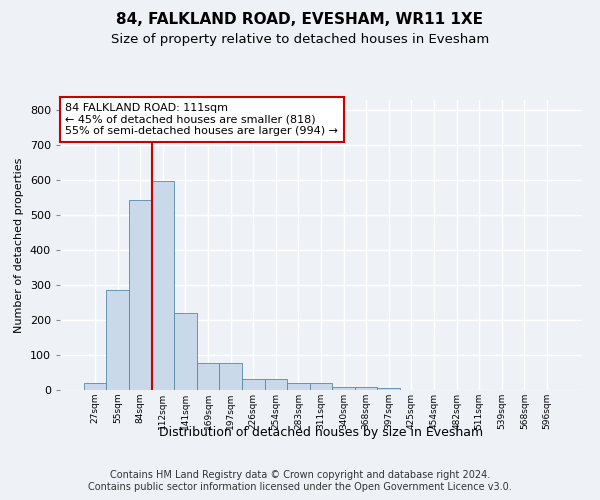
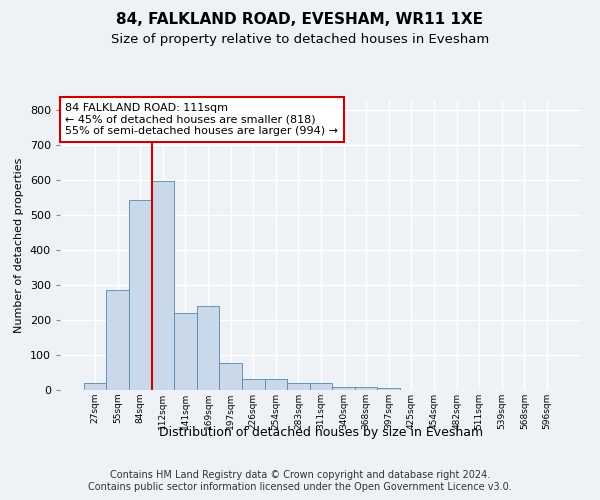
169sqm: 78 -> 240
